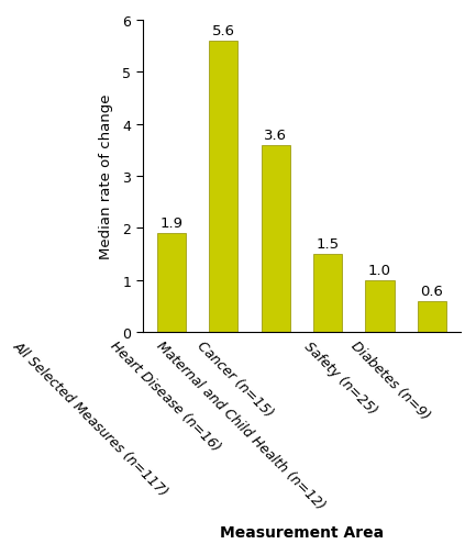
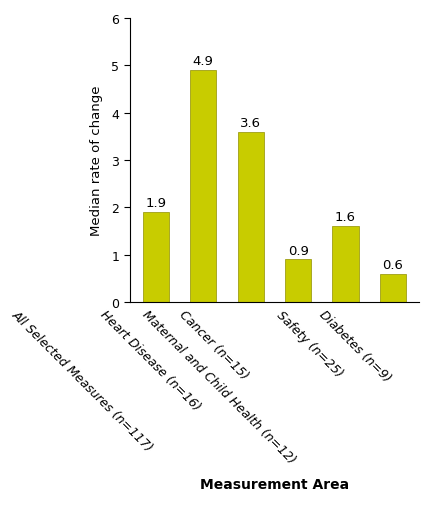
Heart Disease (n=16): 5.6 -> 4.9
Maternal and Child Health (n=12): 1.5 -> 0.9
Safety (n=25): 1.0 -> 1.6
